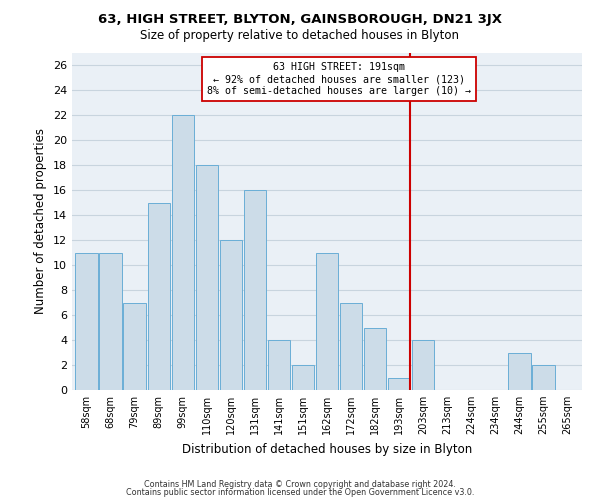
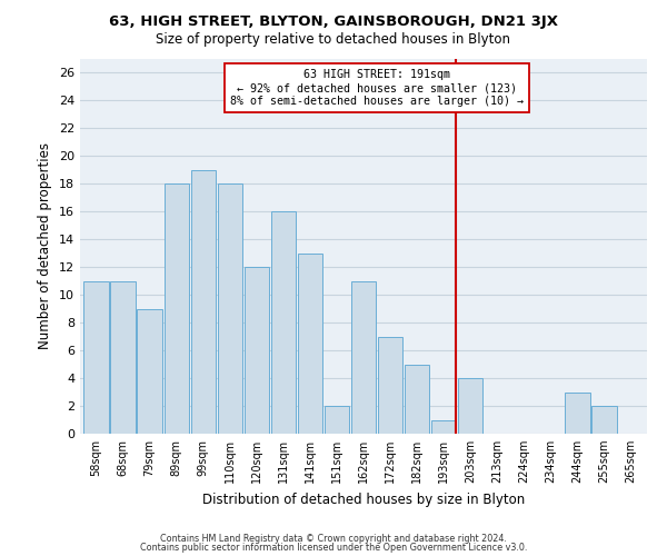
79sqm: 7 -> 9
89sqm: 15 -> 18
99sqm: 22 -> 19
141sqm: 4 -> 13
